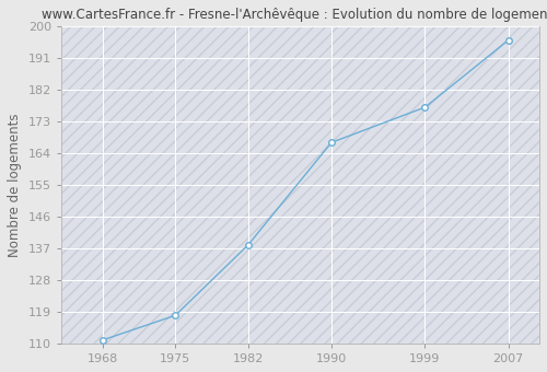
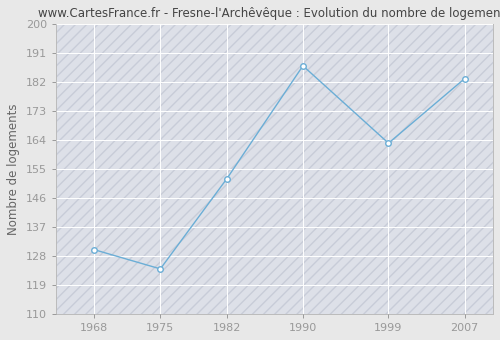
1968: 111 -> 130
1975: 118 -> 124
1982: 138 -> 152
1990: 167 -> 187
1999: 177 -> 163
2007: 196 -> 183
